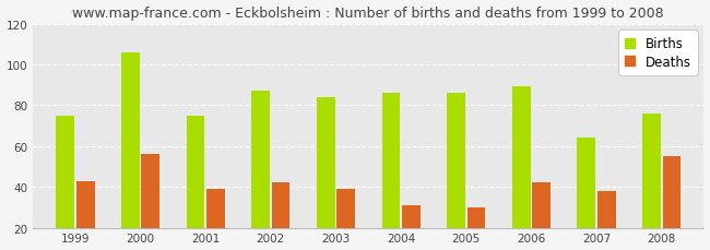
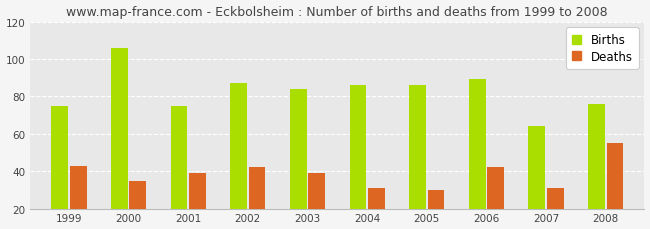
Deaths/2000: 56 -> 35
Deaths/2007: 38 -> 31
